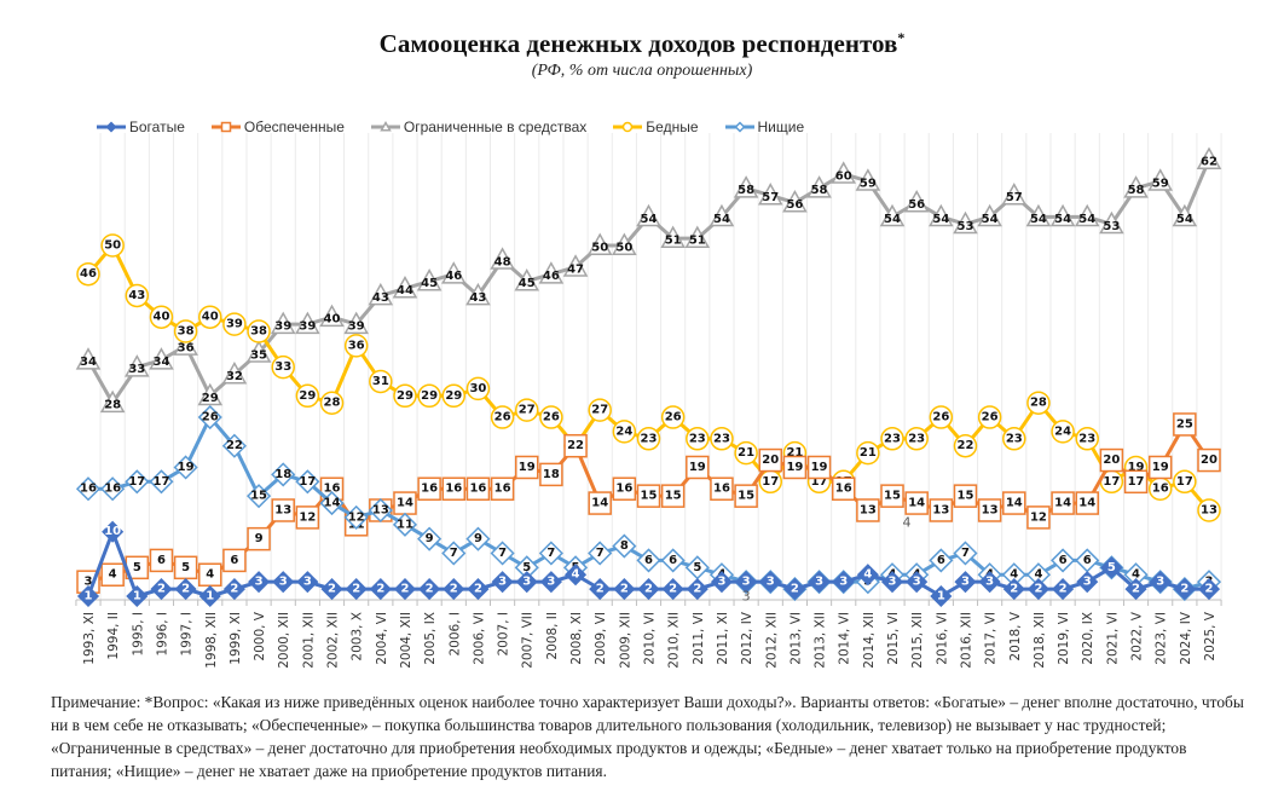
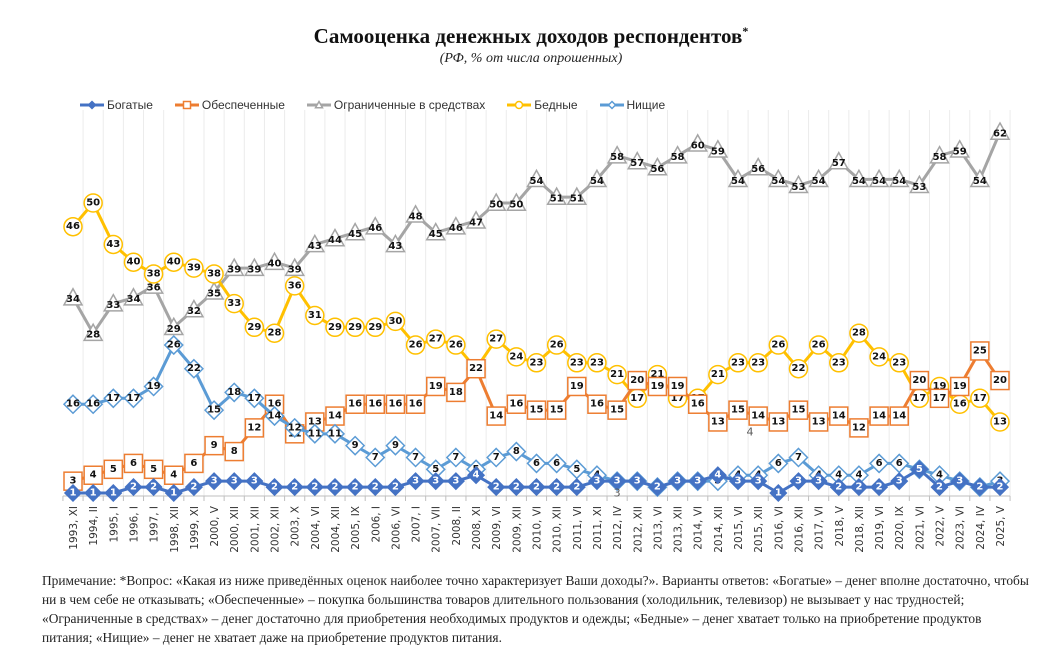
Богатые/1994, II: 10 -> 1
Обеспеченные/2000, XII: 13 -> 8
Нищие/2004, VI: 13 -> 11
